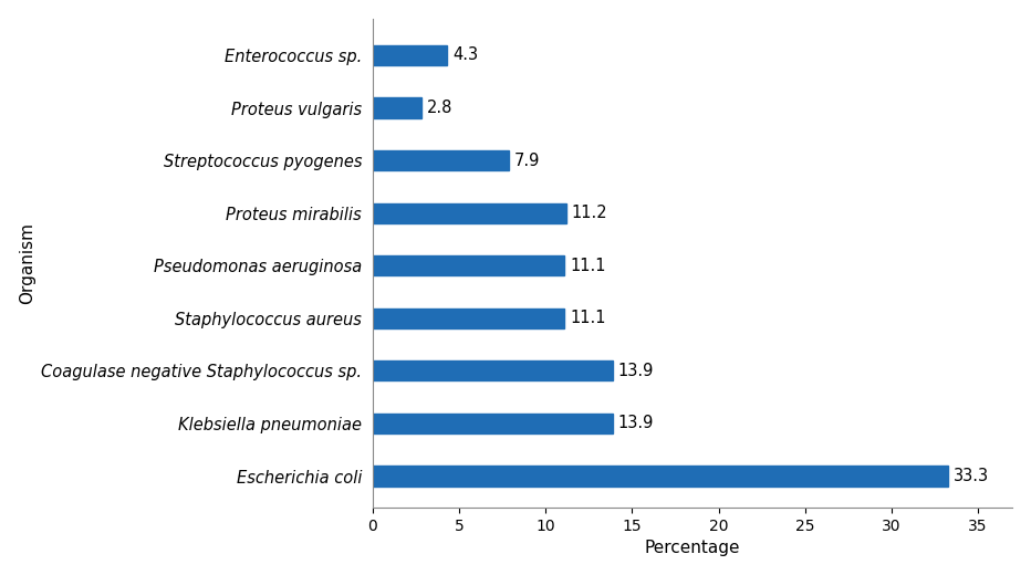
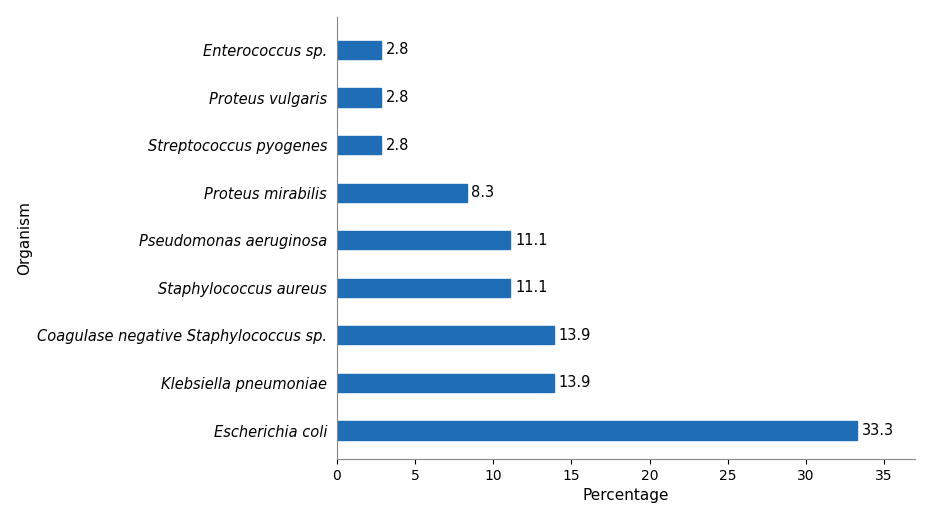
Enterococcus sp.: 4.3 -> 2.8
Streptococcus pyogenes: 7.9 -> 2.8
Proteus mirabilis: 11.2 -> 8.3
